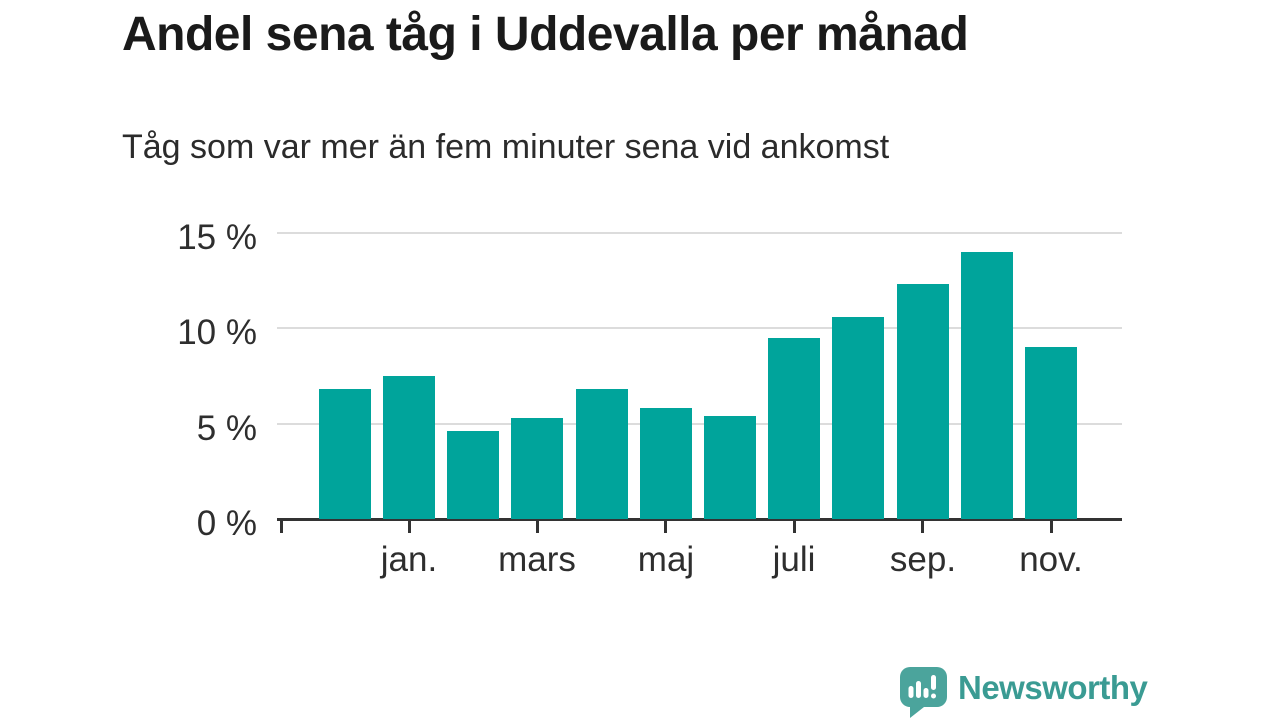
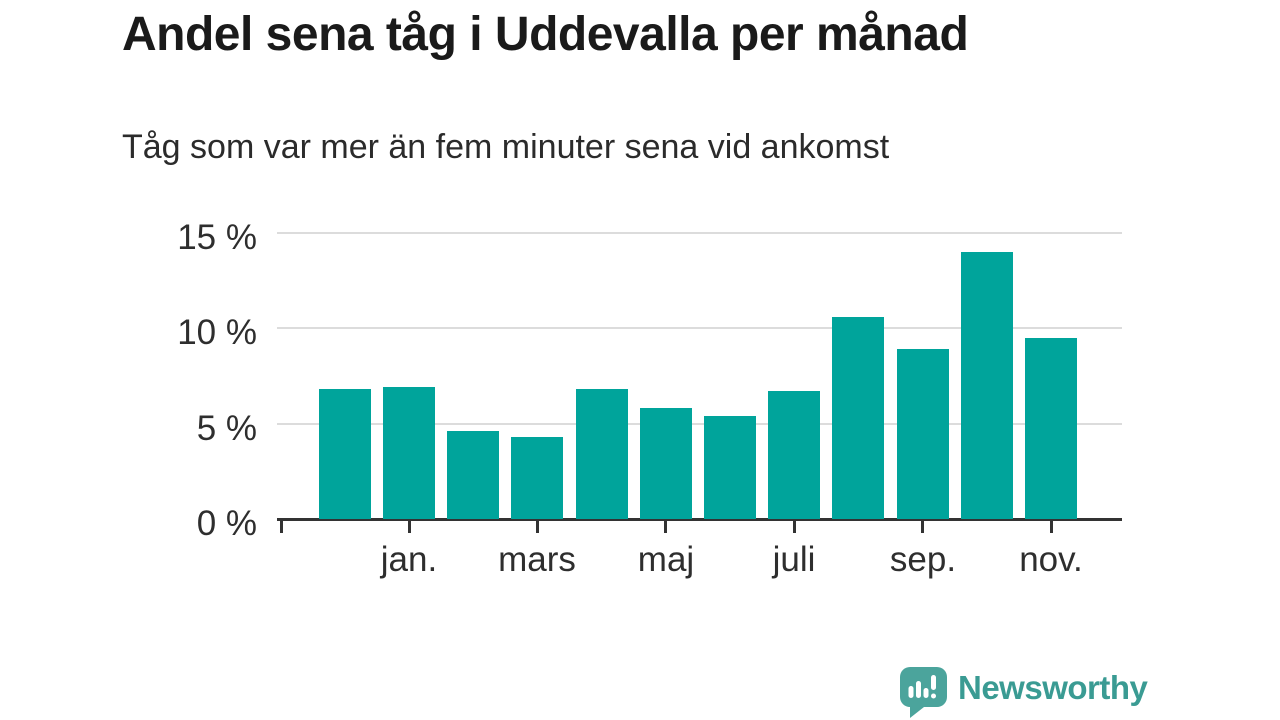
jan.: 7.5% -> 6.9%
mars: 5.3% -> 4.3%
juli: 9.5% -> 6.7%
sep.: 12.3% -> 8.9%
nov.: 9.0% -> 9.5%
